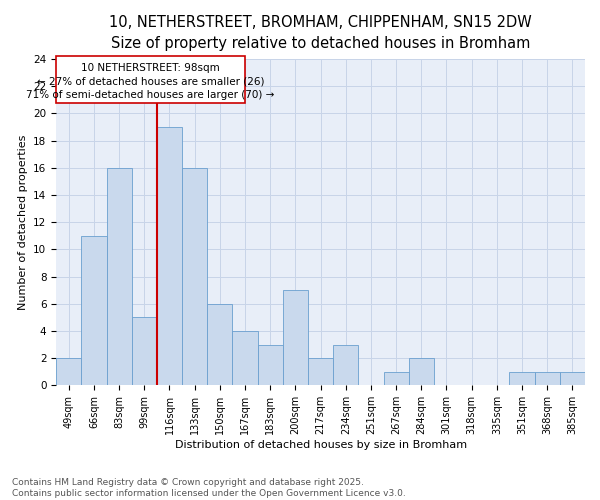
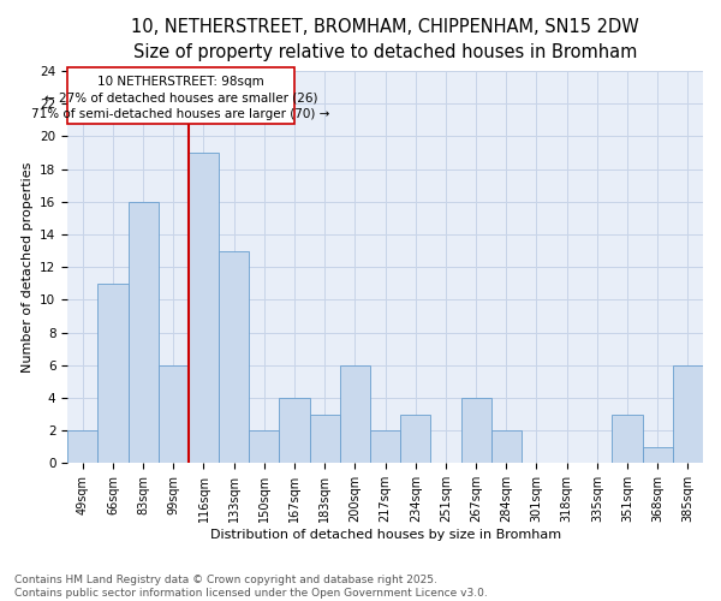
99sqm: 5 -> 6
133sqm: 16 -> 13
150sqm: 6 -> 2
200sqm: 7 -> 6
267sqm: 1 -> 4
351sqm: 1 -> 3
385sqm: 1 -> 6
